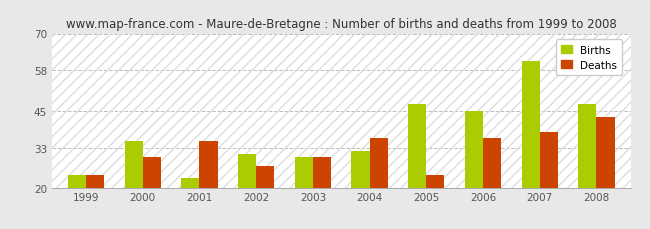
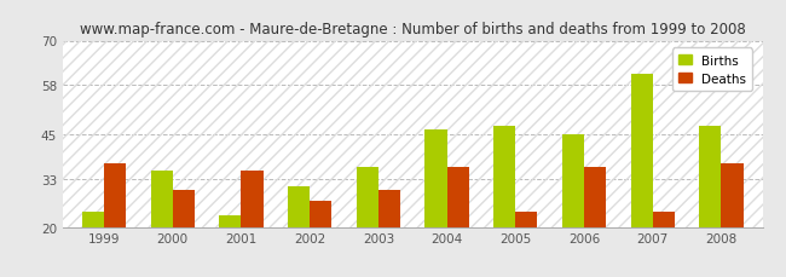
Deaths/1999: 24 -> 37
Births/2003: 30 -> 36
Births/2004: 32 -> 46
Deaths/2007: 38 -> 24
Deaths/2008: 43 -> 37
